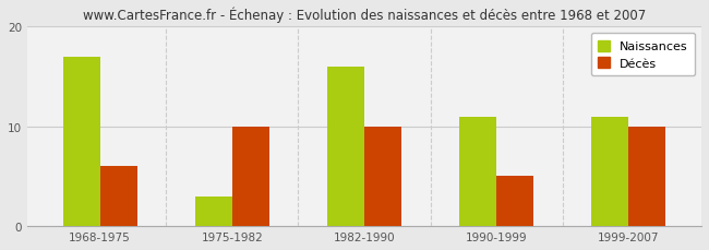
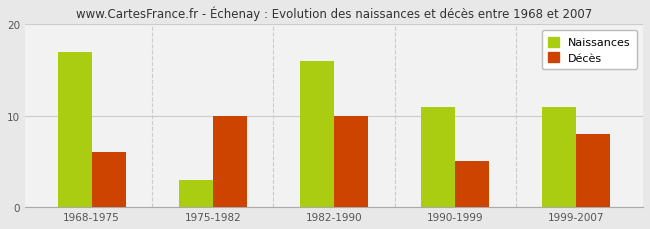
Décès/1999-2007: 10 -> 8
